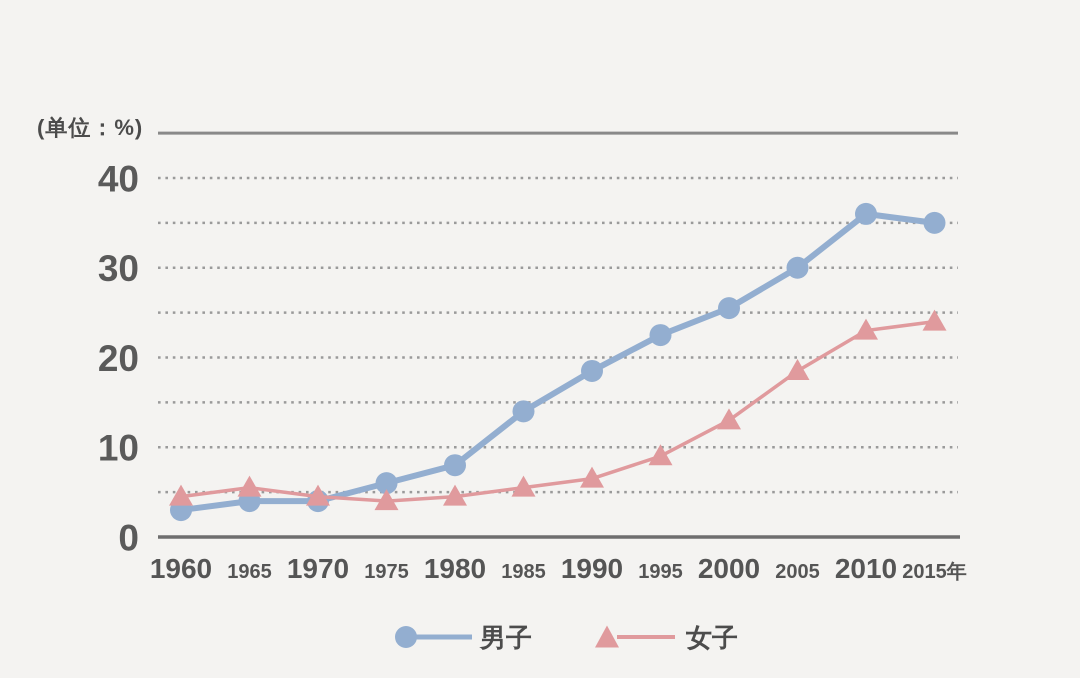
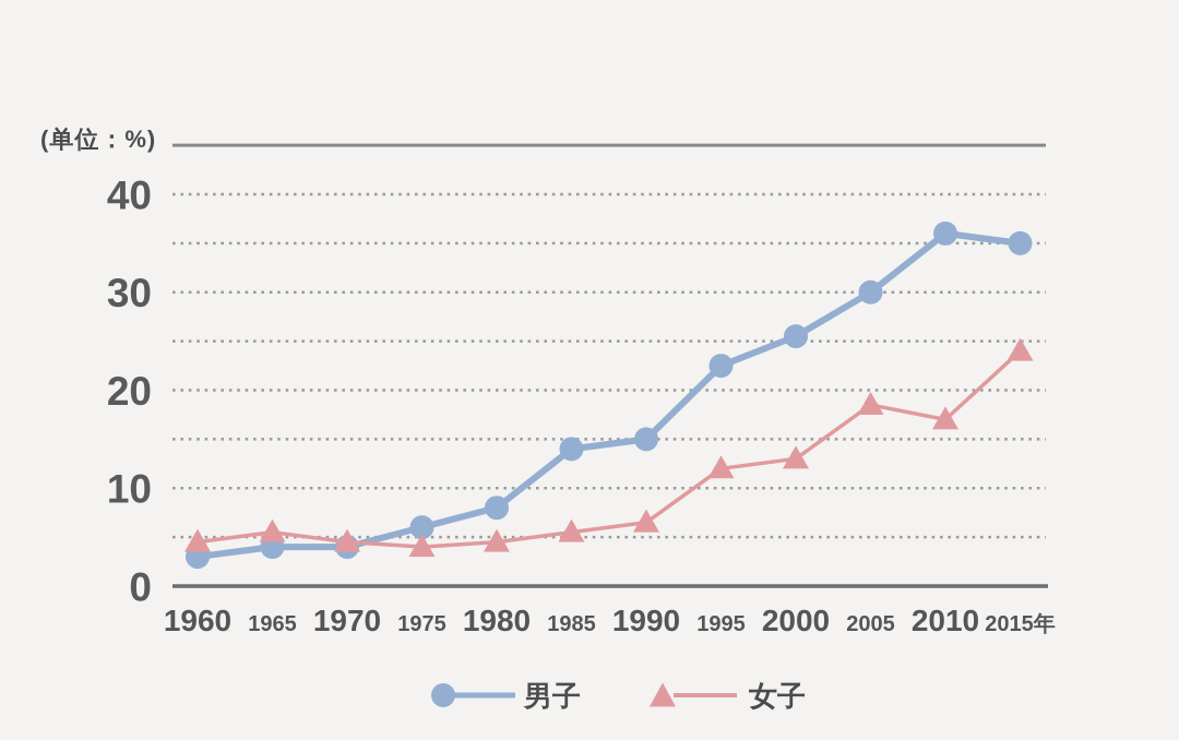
男子/1990: 18 -> 15
女子/1995: 9 -> 12
女子/2010: 23 -> 17
